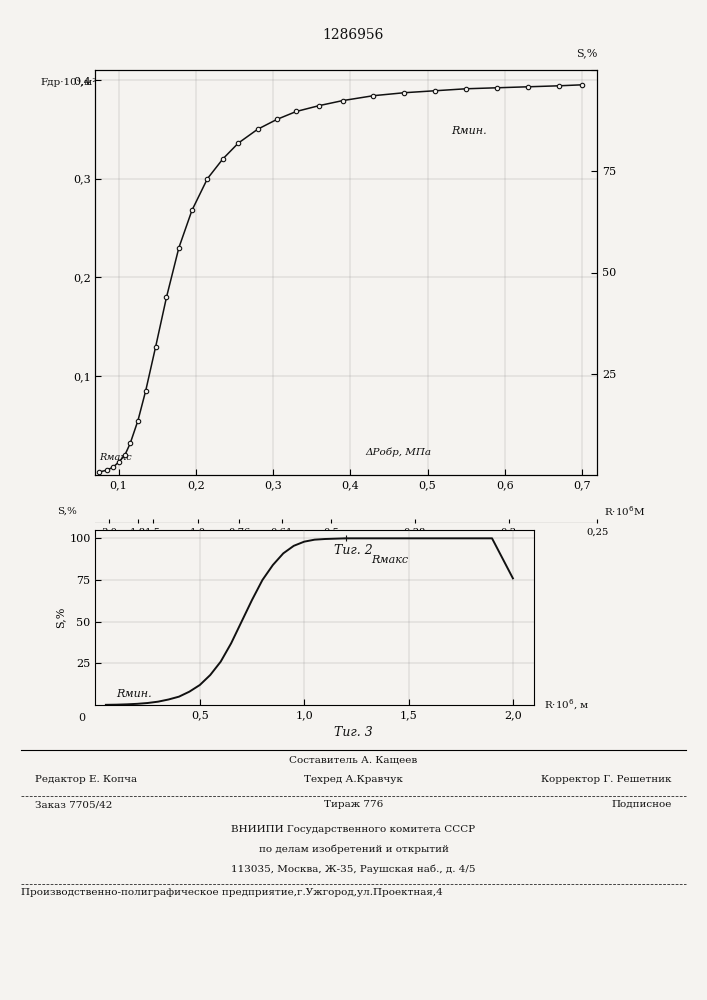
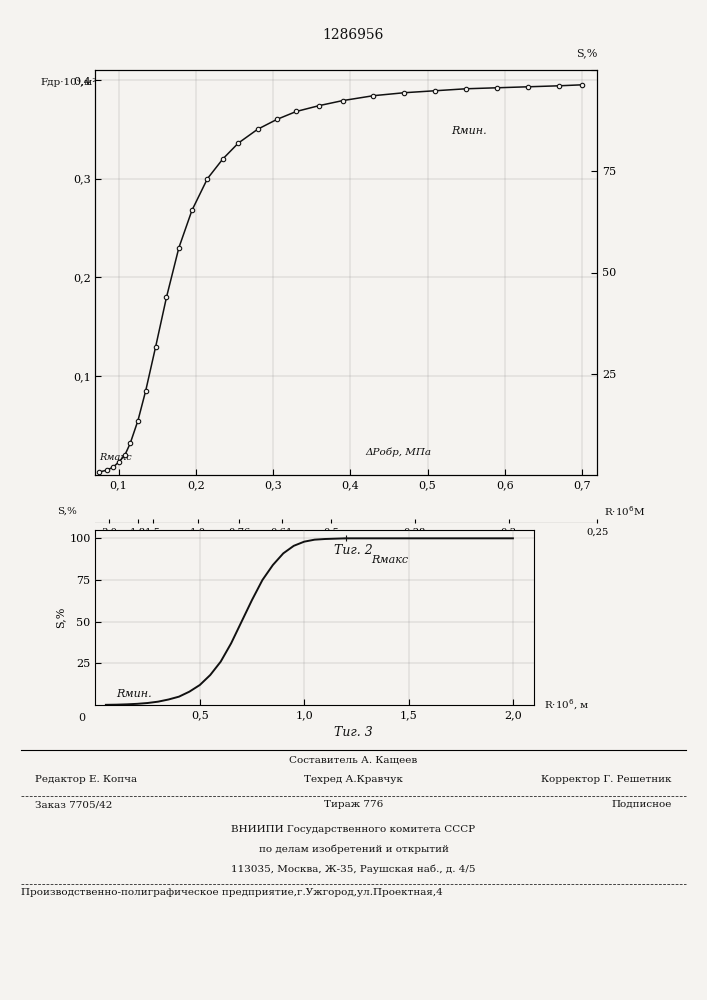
2,0: 76 -> 100
